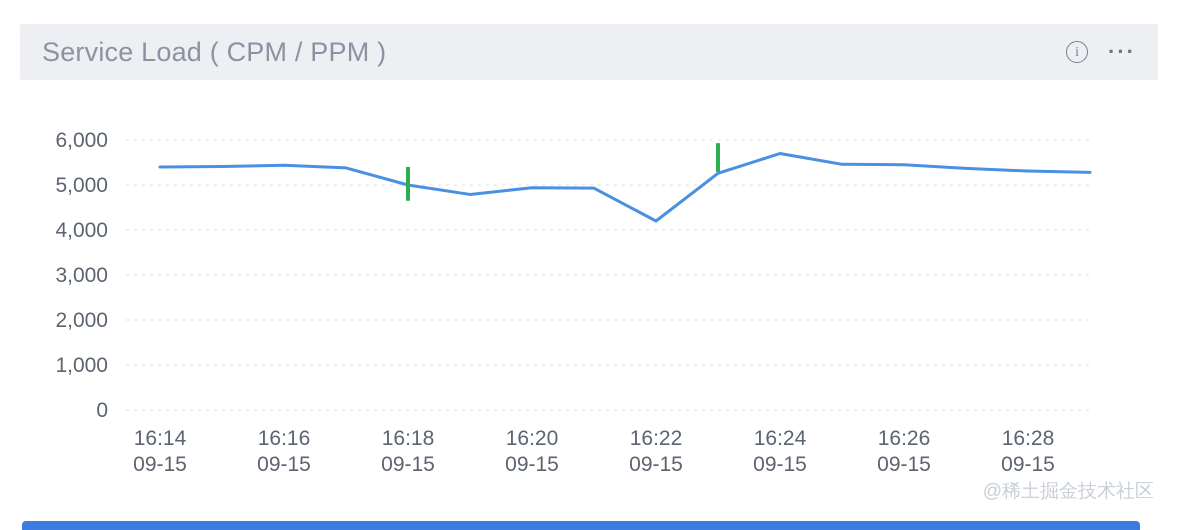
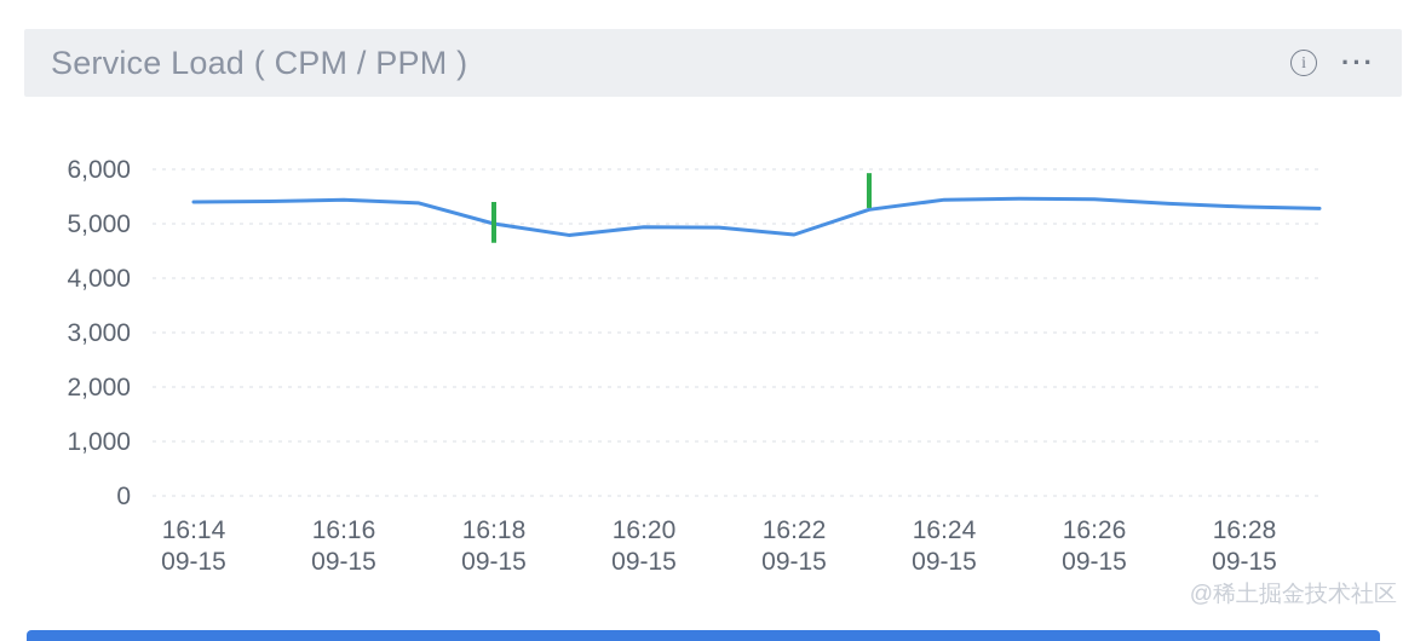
16:22: 4200 -> 4800
16:24: 5700 -> 5400
